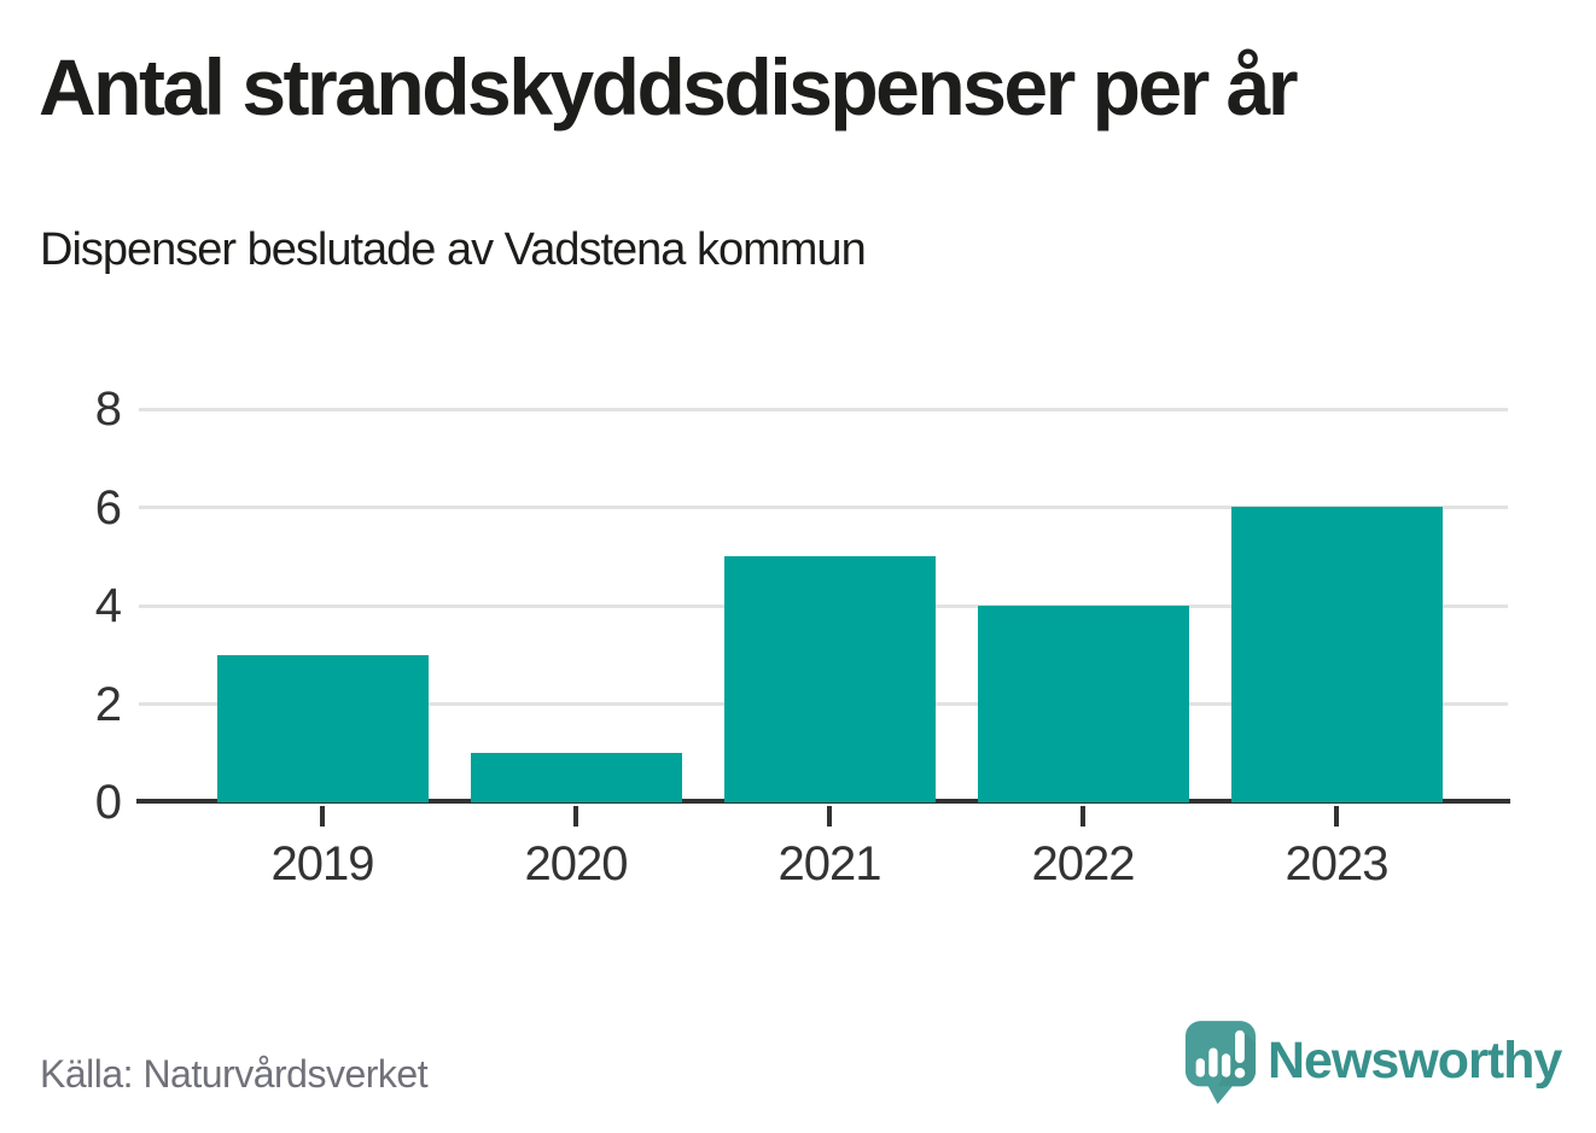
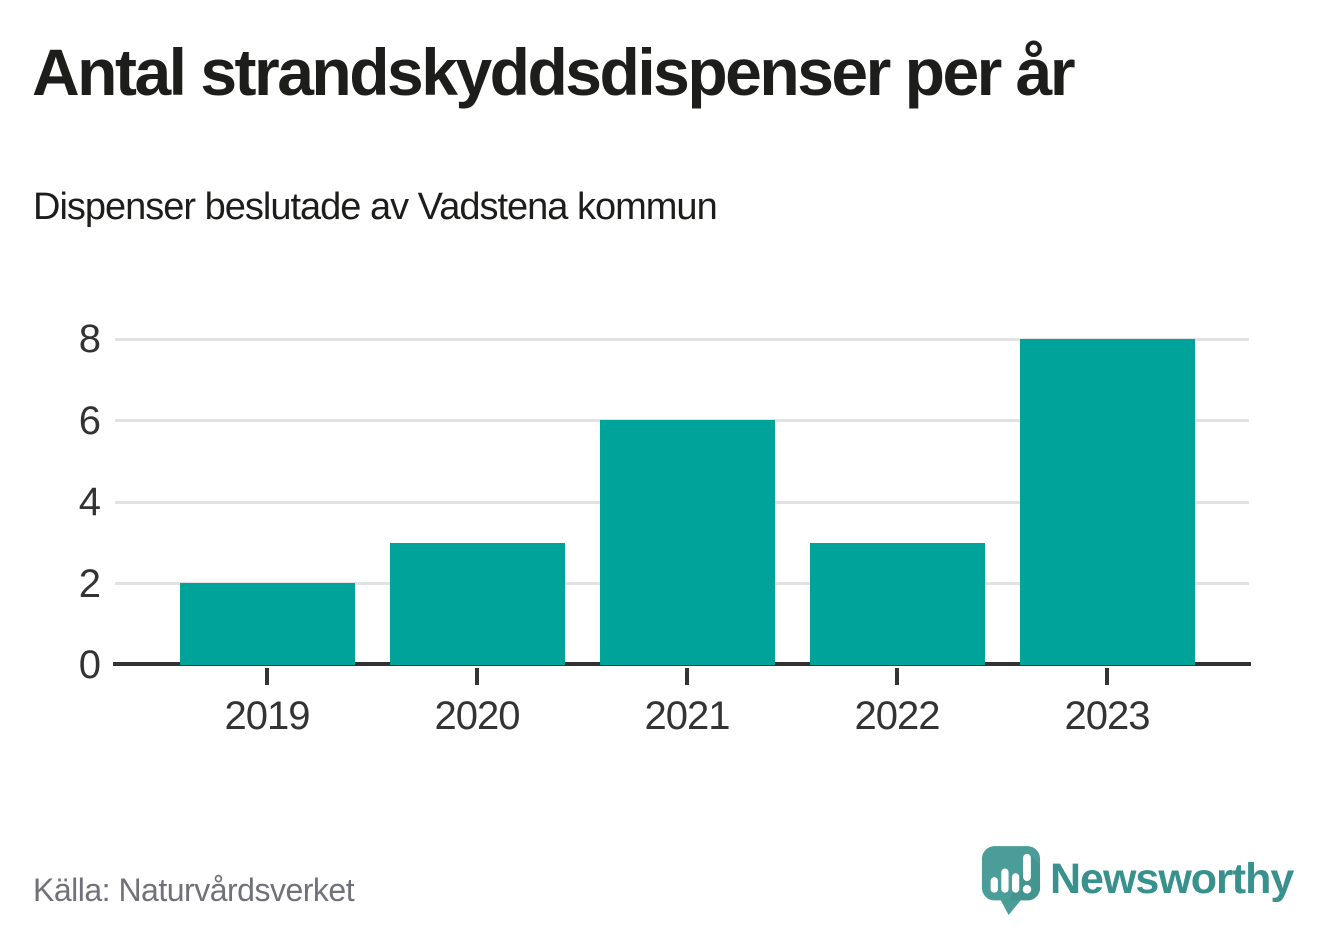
2019: 3 -> 2
2020: 1 -> 3
2021: 5 -> 6
2022: 4 -> 3
2023: 6 -> 8
